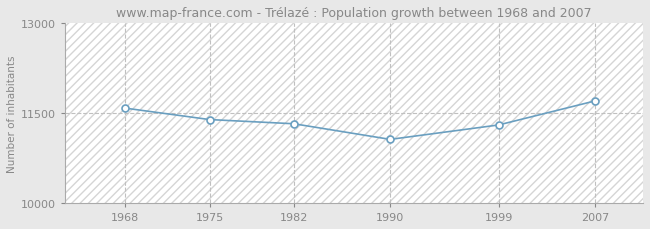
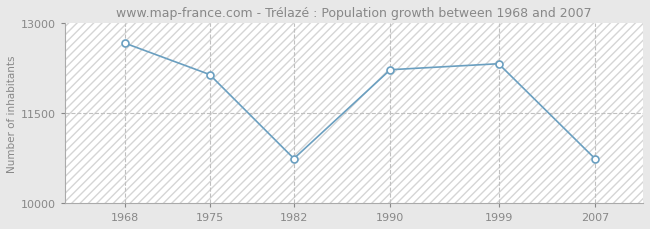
1968: 11580 -> 12660
1975: 11390 -> 12140
1982: 11320 -> 10740
1990: 11060 -> 12220
1999: 11300 -> 12320
2007: 11700 -> 10740
